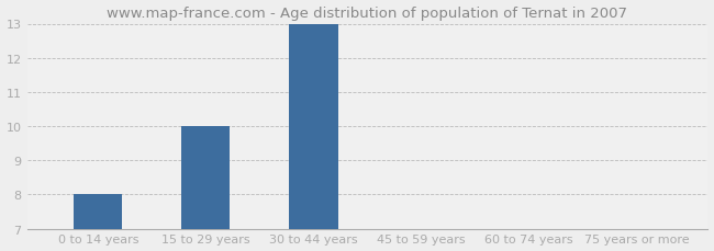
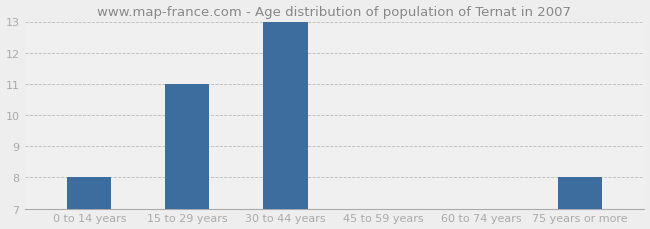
15 to 29 years: 10 -> 11
75 years or more: 7 -> 8
